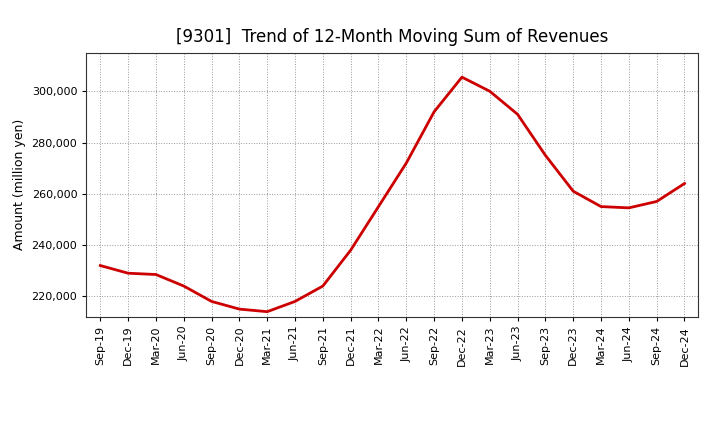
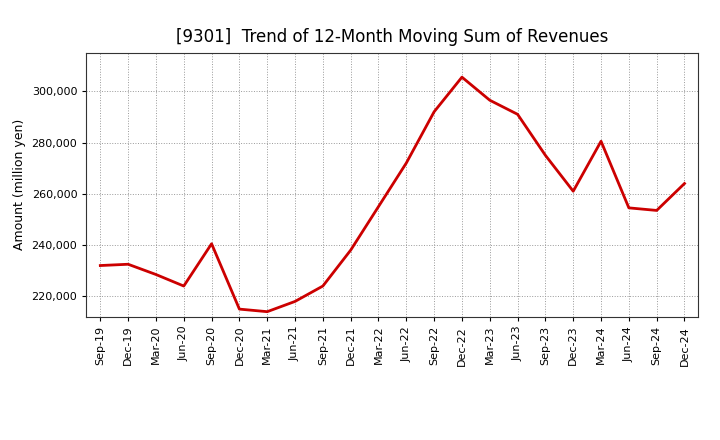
Dec-19: 229,000 -> 232,500
Sep-20: 218,000 -> 240,500
Mar-23: 300,000 -> 296,500
Mar-24: 255,000 -> 280,500
Sep-24: 257,000 -> 253,500
